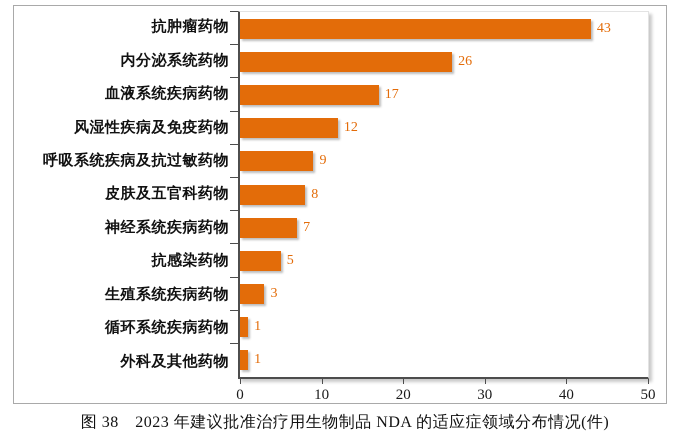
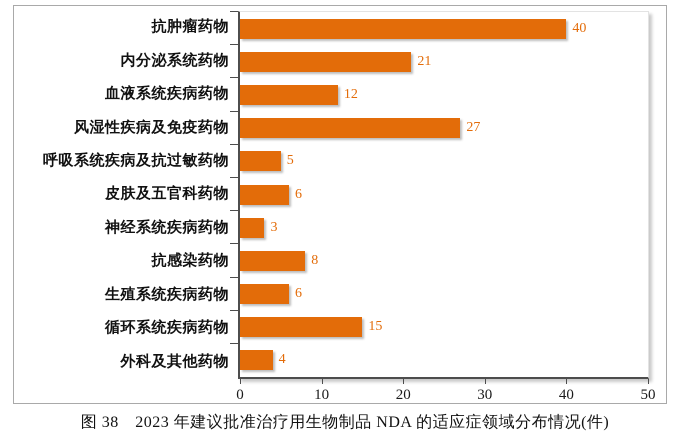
抗肿瘤药物: 43 -> 40
内分泌系统药物: 26 -> 21
血液系统疾病药物: 17 -> 12
风湿性疾病及免疫药物: 12 -> 27
呼吸系统疾病及抗过敏药物: 9 -> 5
皮肤及五官科药物: 8 -> 6
神经系统疾病药物: 7 -> 3
抗感染药物: 5 -> 8
生殖系统疾病药物: 3 -> 6
循环系统疾病药物: 1 -> 15
外科及其他药物: 1 -> 4
